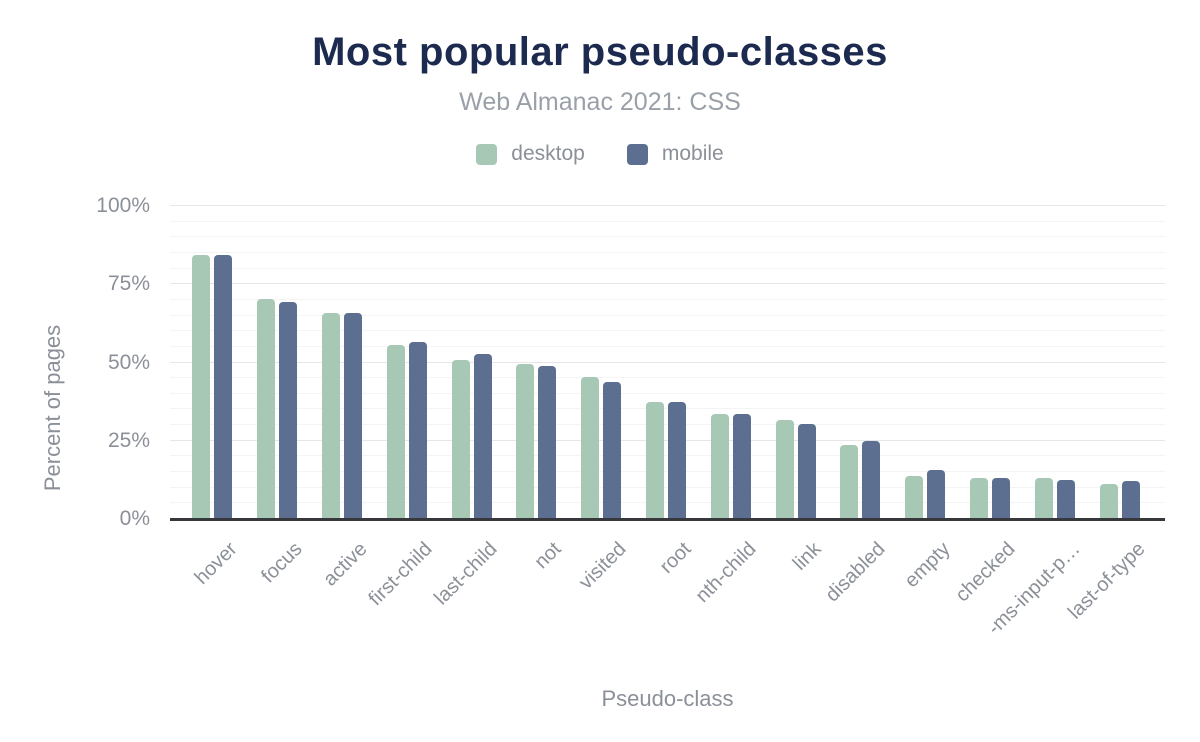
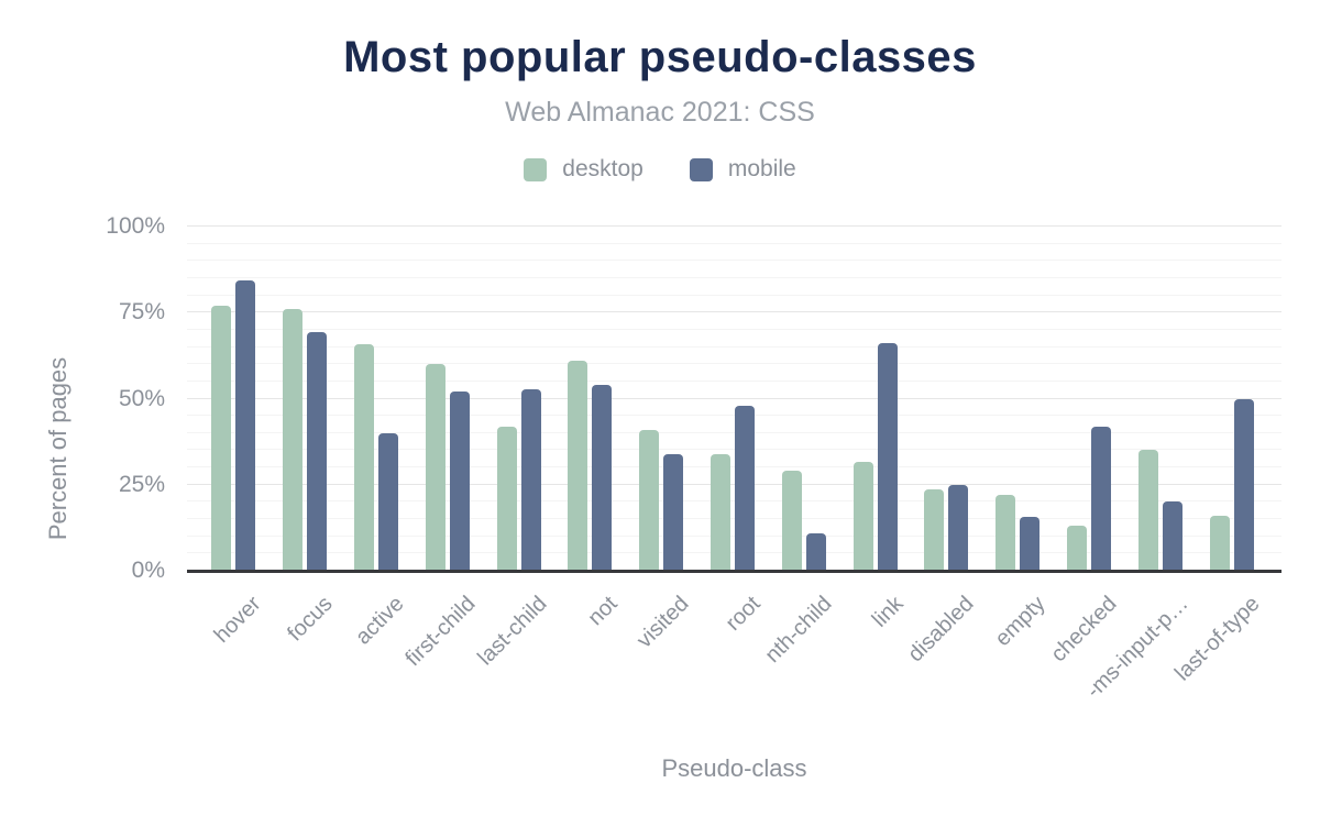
desktop/hover: 84% -> 77%
desktop/focus: 70% -> 76%
mobile/active: 66% -> 40%
desktop/first-child: 56% -> 60%
mobile/first-child: 56% -> 52%
desktop/last-child: 51% -> 42%
desktop/not: 50% -> 61%
mobile/not: 49% -> 54%
desktop/visited: 45% -> 41%
mobile/visited: 44% -> 34%
desktop/root: 37% -> 34%
mobile/root: 37% -> 48%
desktop/nth-child: 34% -> 29%
mobile/nth-child: 34% -> 11%
mobile/link: 30% -> 66%
desktop/empty: 14% -> 22%
mobile/checked: 13% -> 42%
desktop/-ms-input-p…: 13% -> 35%
mobile/-ms-input-p…: 12% -> 20%
desktop/last-of-type: 11% -> 16%
mobile/last-of-type: 12% -> 50%
